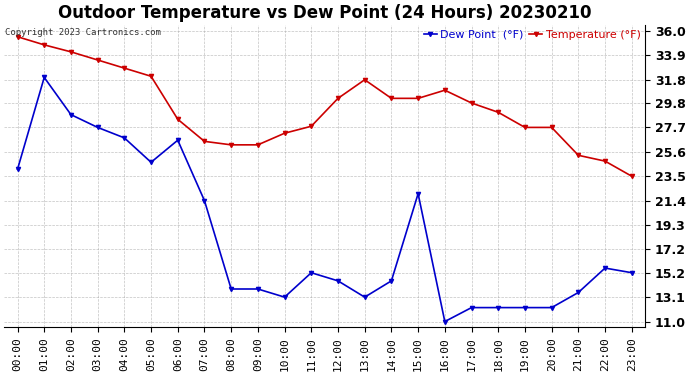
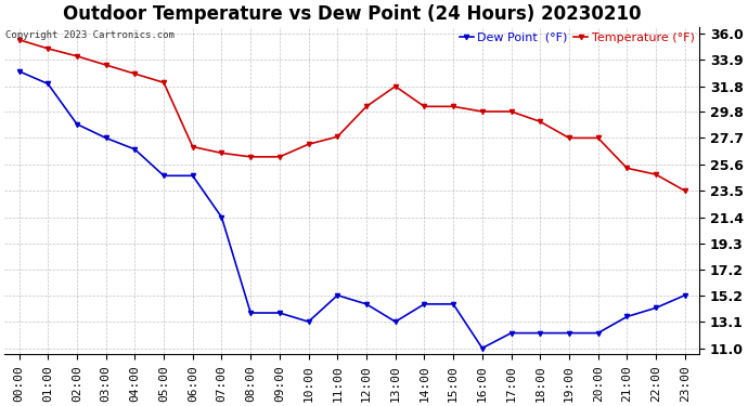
Dew Point (°F)/00:00: 24.1 -> 33.0
Temperature (°F)/06:00: 28.4 -> 27.0
Dew Point (°F)/06:00: 26.6 -> 24.7
Dew Point (°F)/15:00: 22.0 -> 14.5
Temperature (°F)/16:00: 30.9 -> 29.8
Dew Point (°F)/22:00: 15.6 -> 14.2
